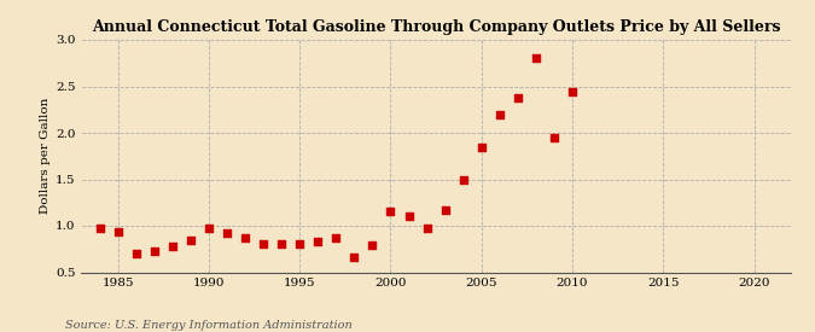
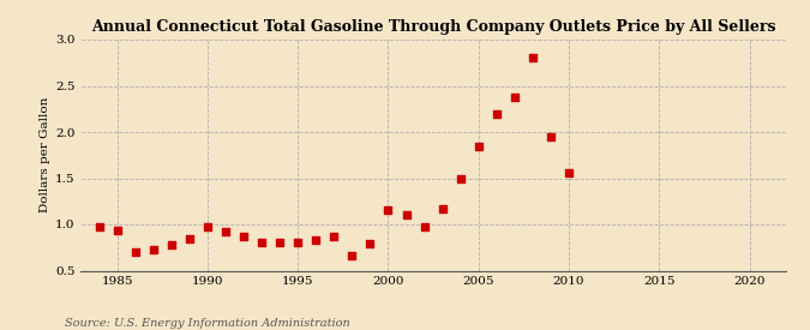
2010: 2.44 -> 1.56
